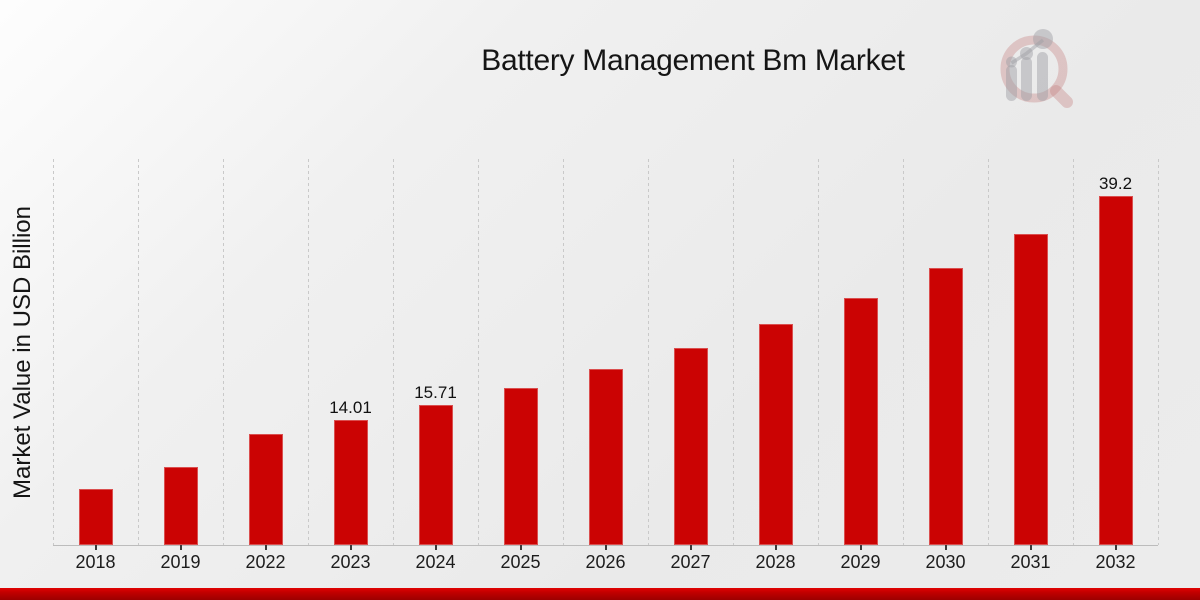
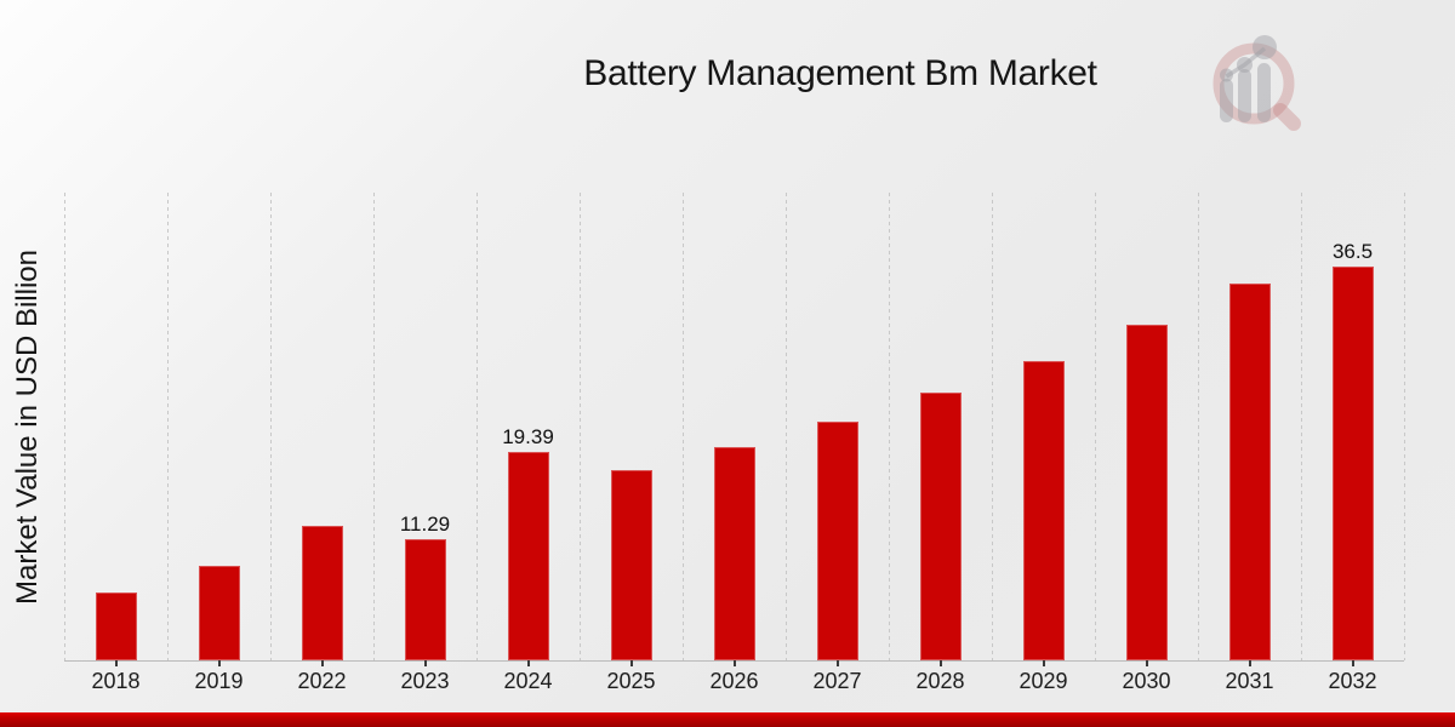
2023: 14.01 -> 11.29
2024: 15.71 -> 19.39
2032: 39.2 -> 36.5
